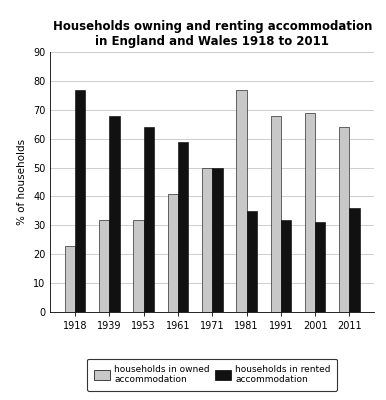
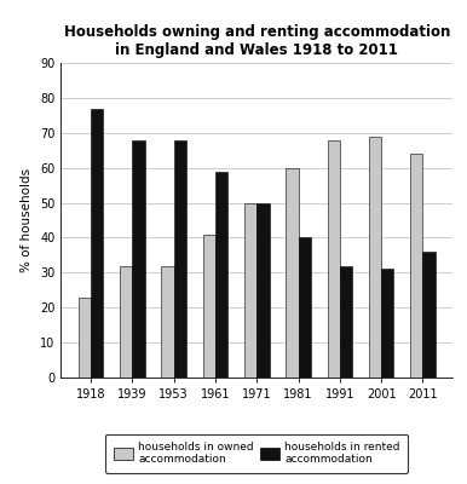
households in rented accommodation/1953: 64 -> 68
households in owned accommodation/1981: 77 -> 60
households in rented accommodation/1981: 35 -> 40
